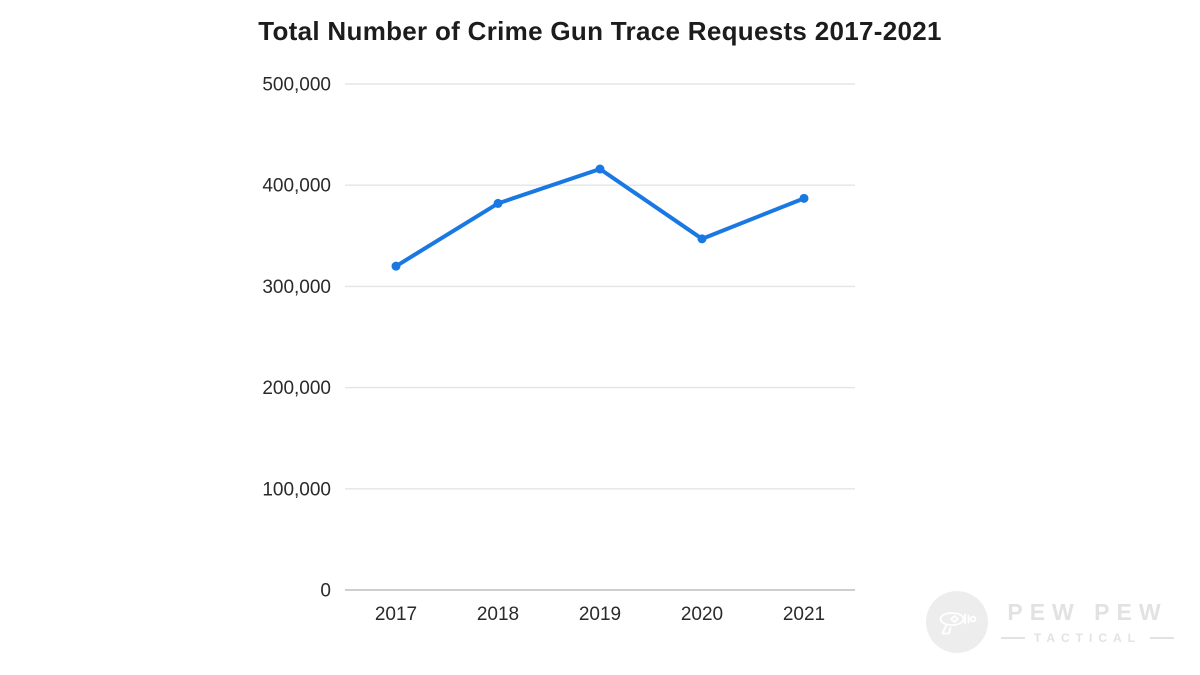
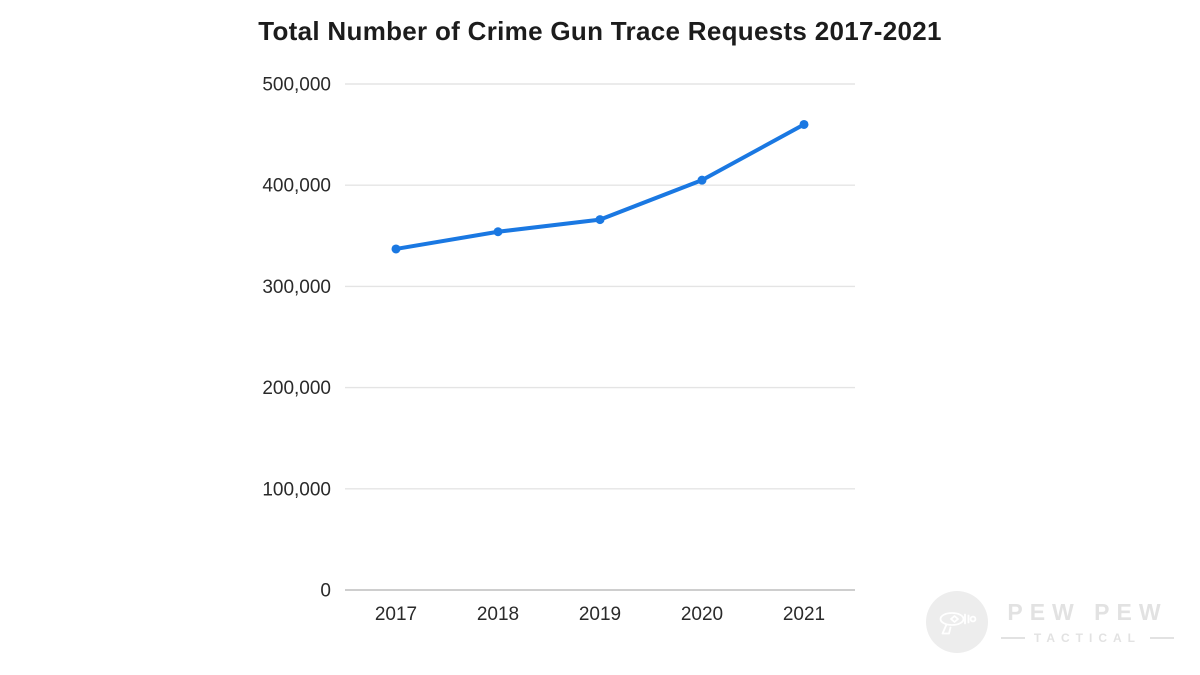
2017: 320000 -> 337000
2018: 382000 -> 354000
2019: 416000 -> 366000
2020: 347000 -> 405000
2021: 387000 -> 460000
